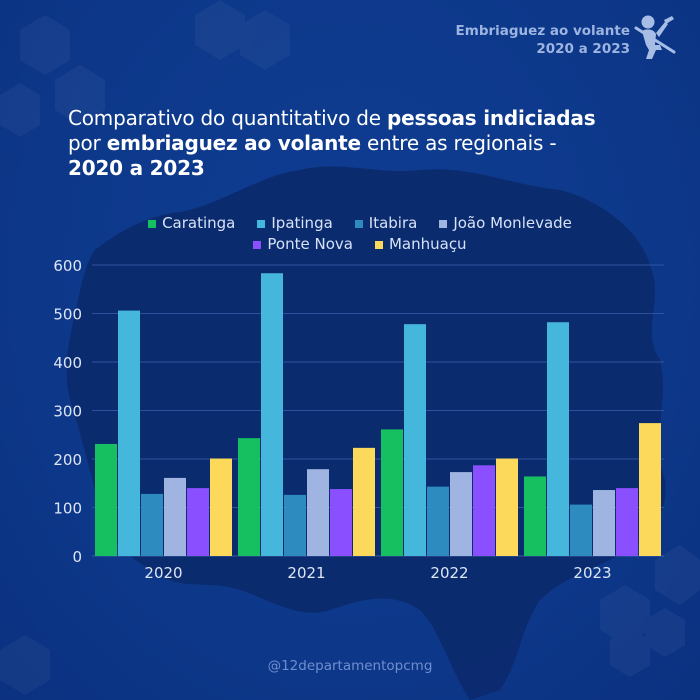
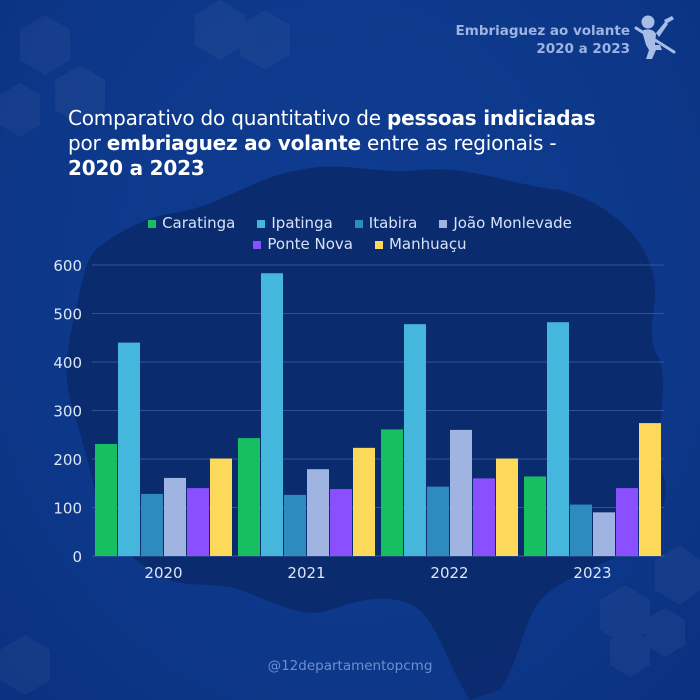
Ipatinga/2020: 510 -> 440
João Monlevade/2022: 170 -> 260
Ponte Nova/2022: 190 -> 160
João Monlevade/2023: 140 -> 90
